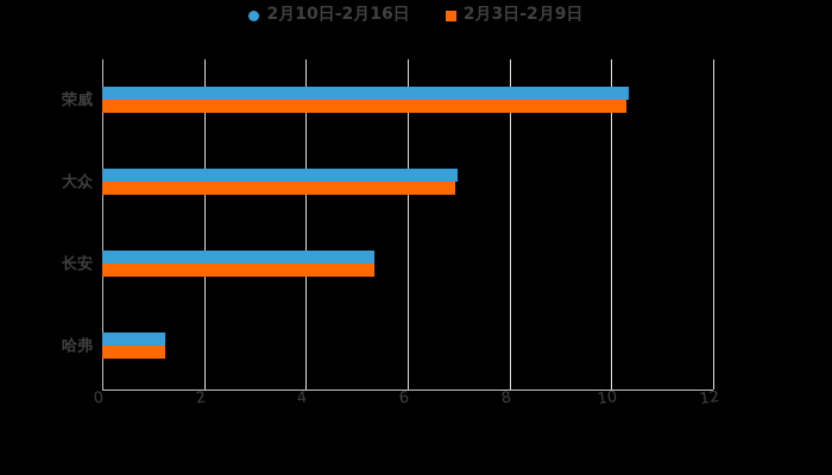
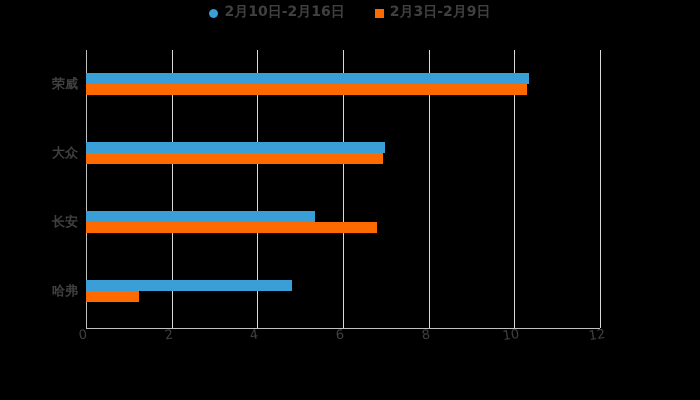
2月3日-2月9日/长安: 5.3 -> 6.8
2月10日-2月16日/哈弗: 1.2 -> 4.8
